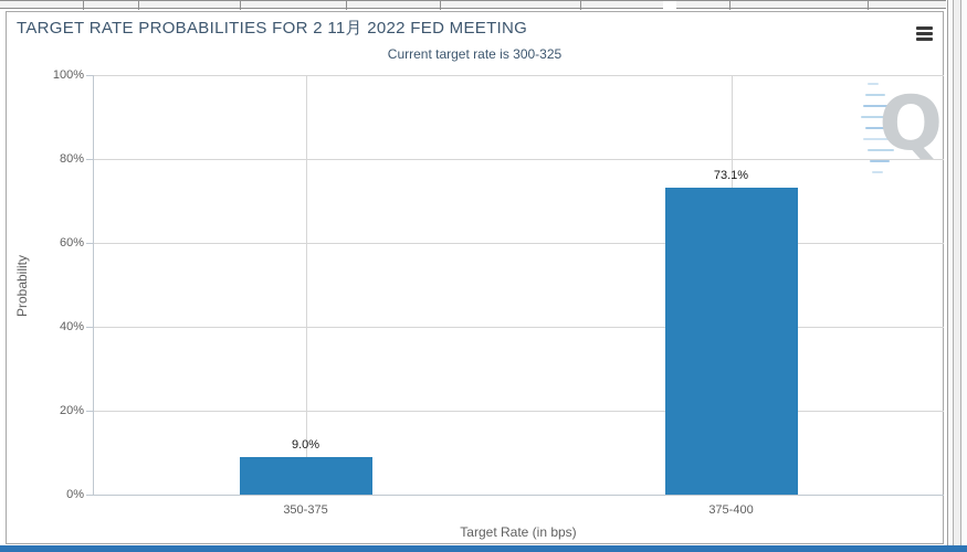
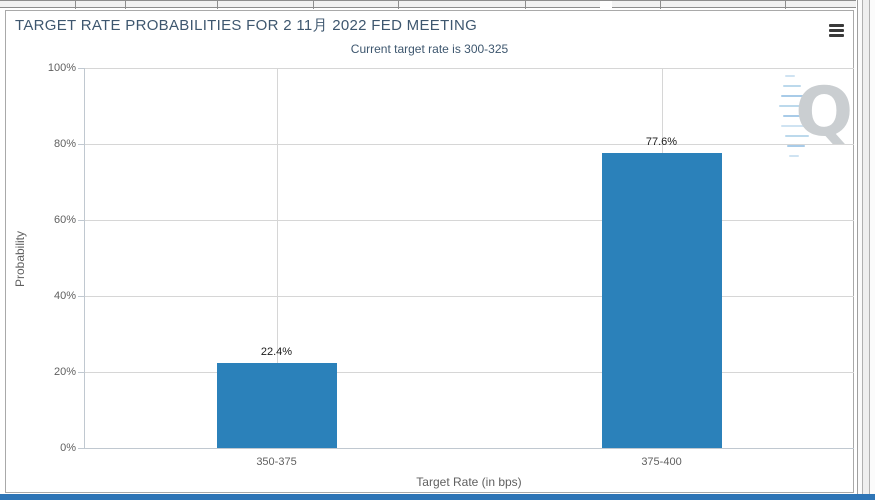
350-375: 9.0% -> 22.4%
375-400: 73.1% -> 77.6%
